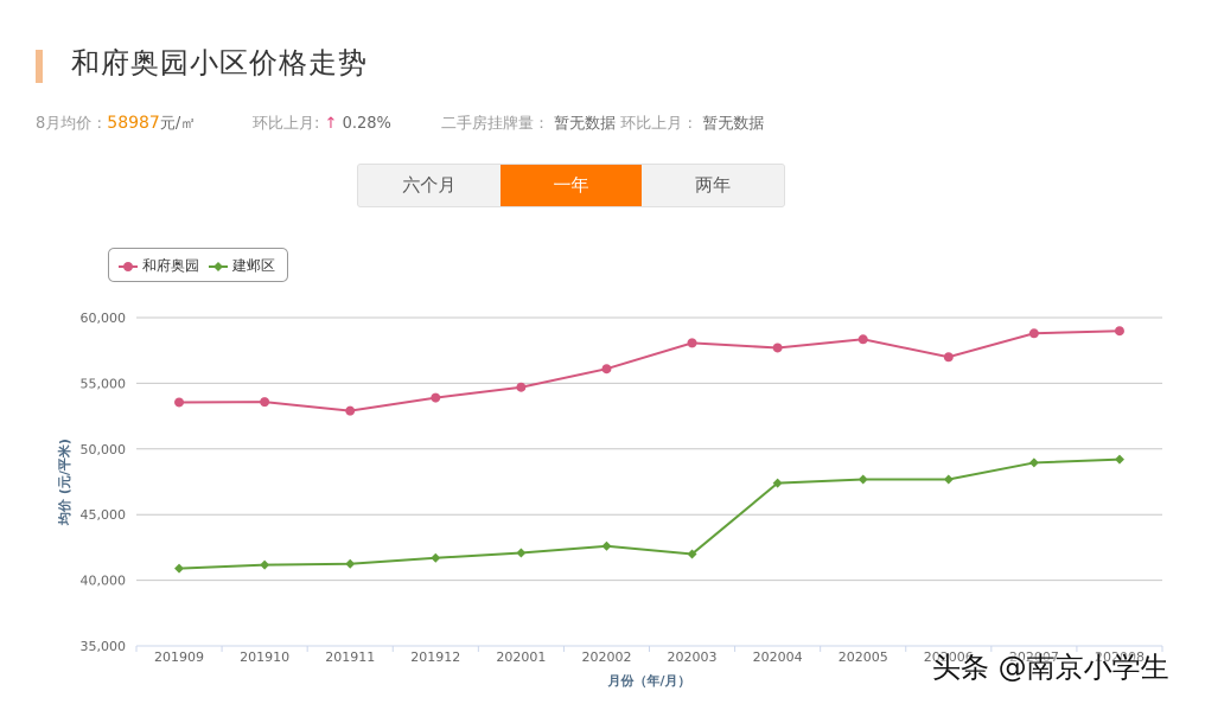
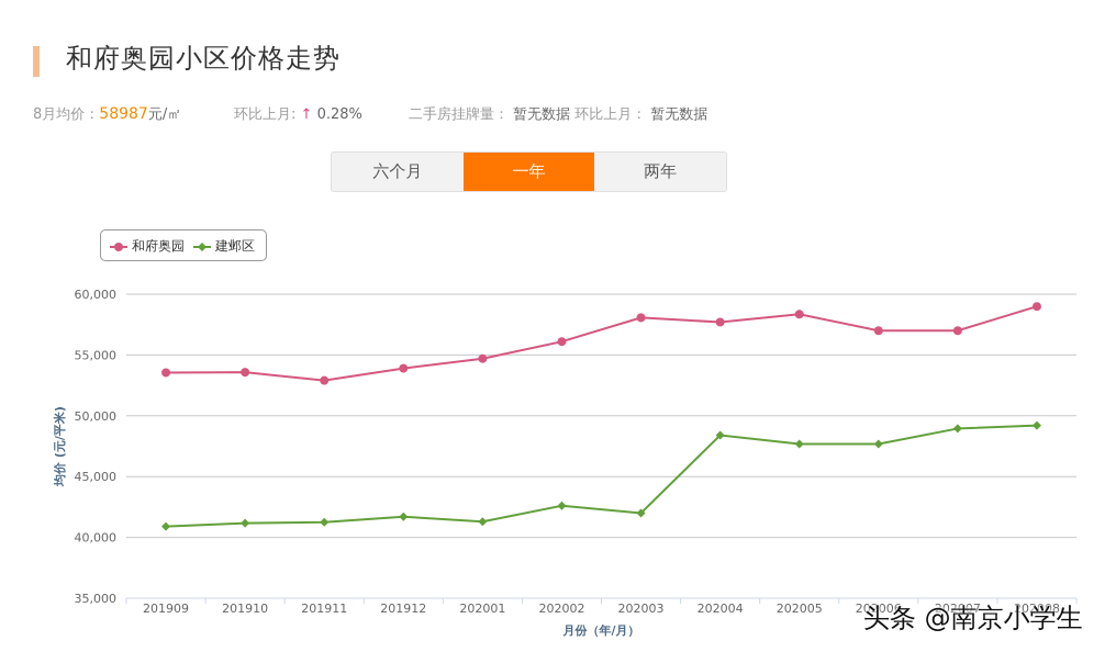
建邺区/202001: 42100 -> 41300
建邺区/202004: 47400 -> 48400
和府奥园/202007: 58800 -> 57000
